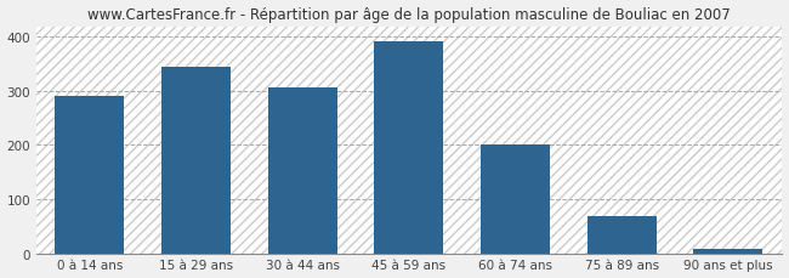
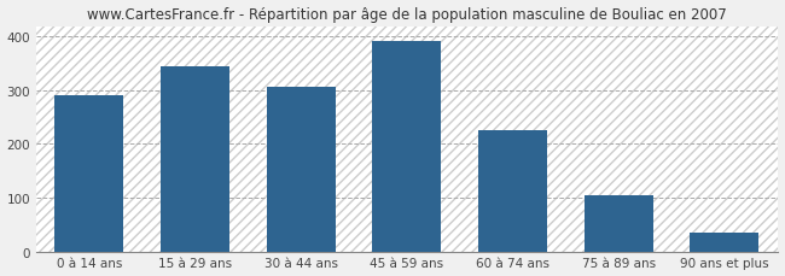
60 à 74 ans: 202 -> 225
75 à 89 ans: 68 -> 105
90 ans et plus: 8 -> 35
